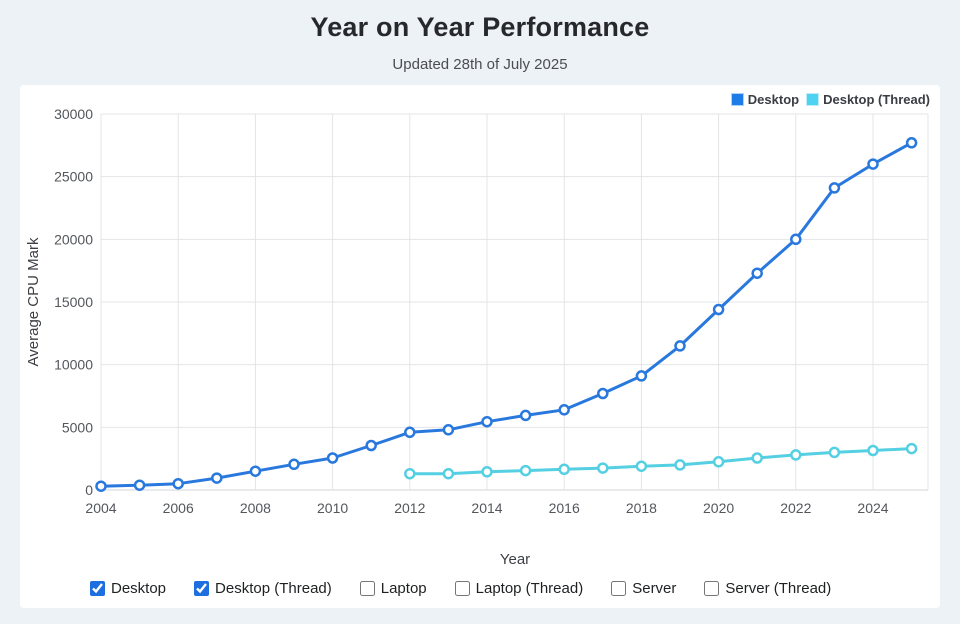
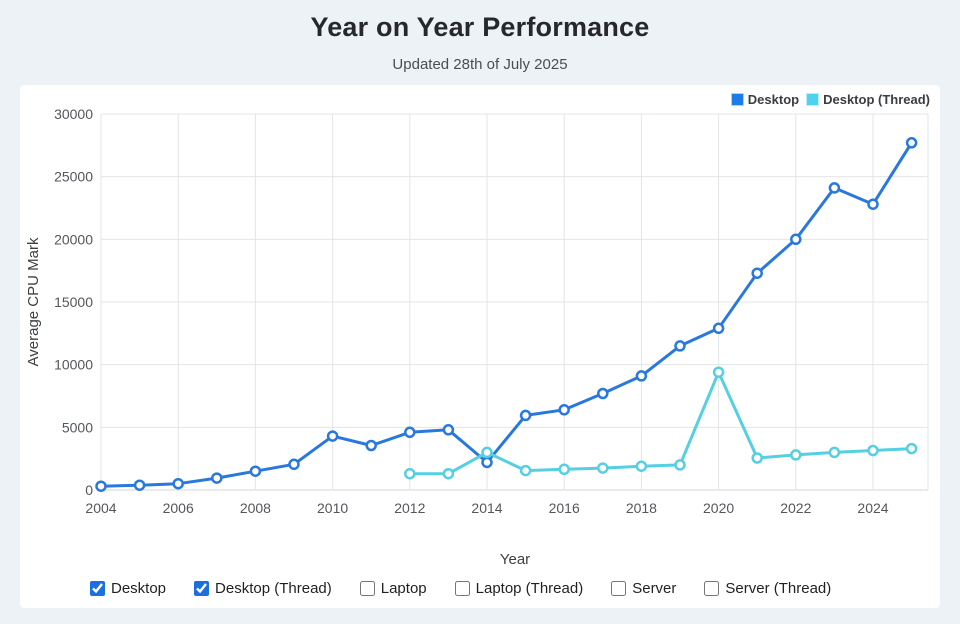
Desktop/2010: 2600 -> 4300
Desktop/2014: 5400 -> 2200
Desktop (Thread)/2014: 1400 -> 3000
Desktop/2020: 14400 -> 12900
Desktop (Thread)/2020: 2200 -> 9400
Desktop/2024: 26000 -> 22800
